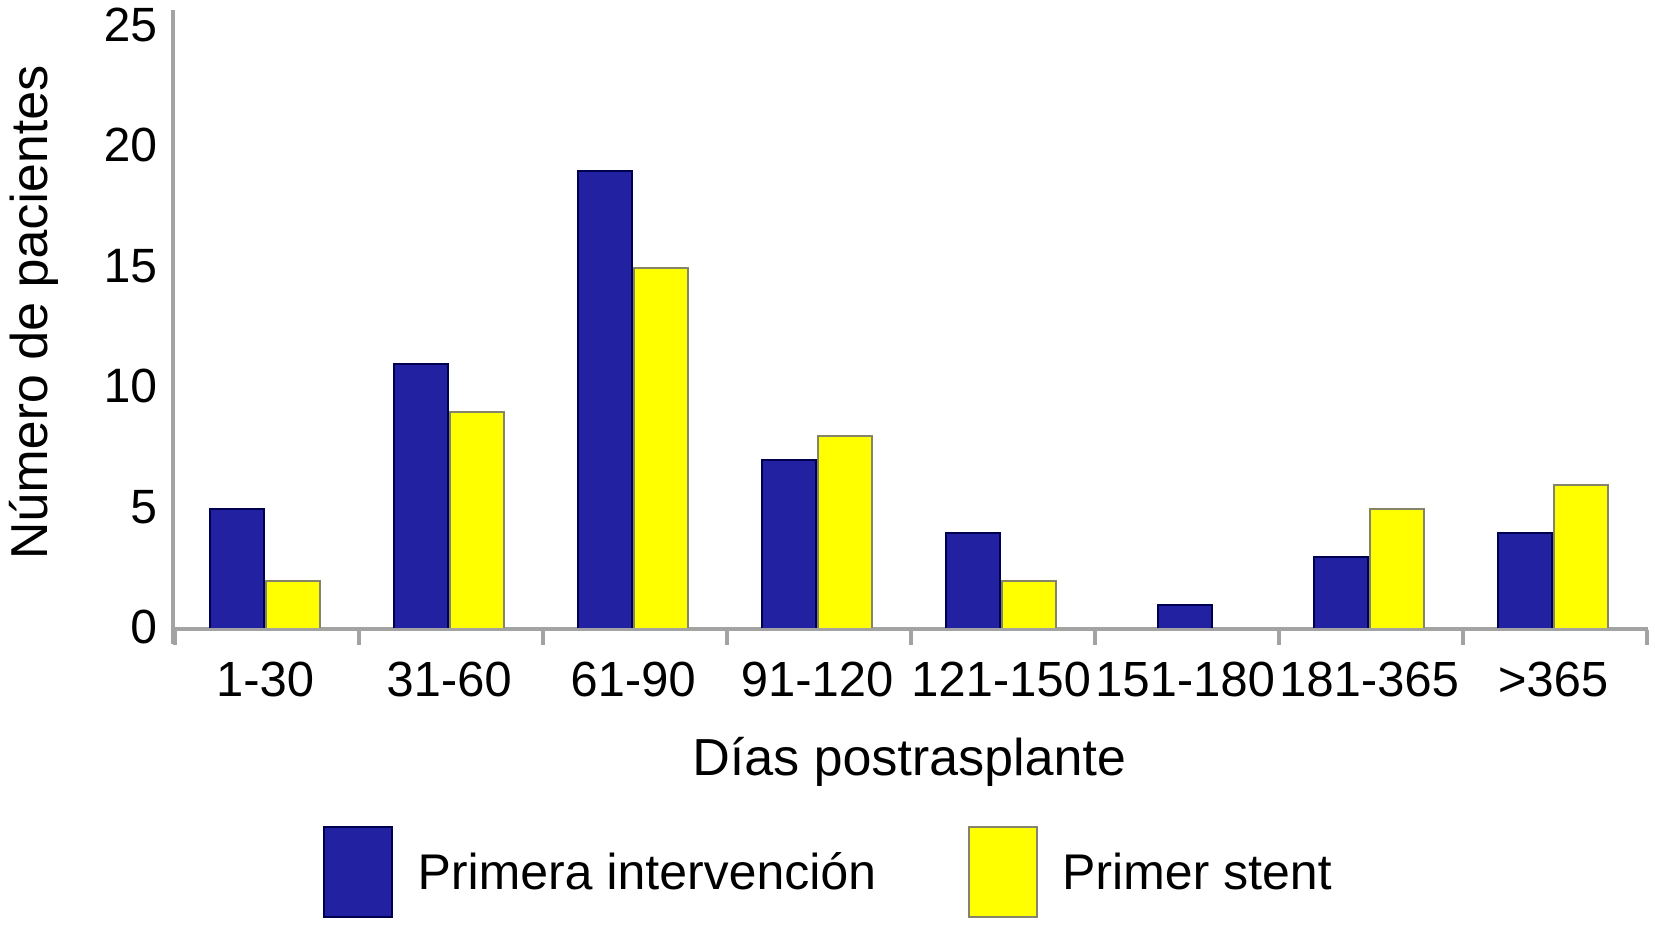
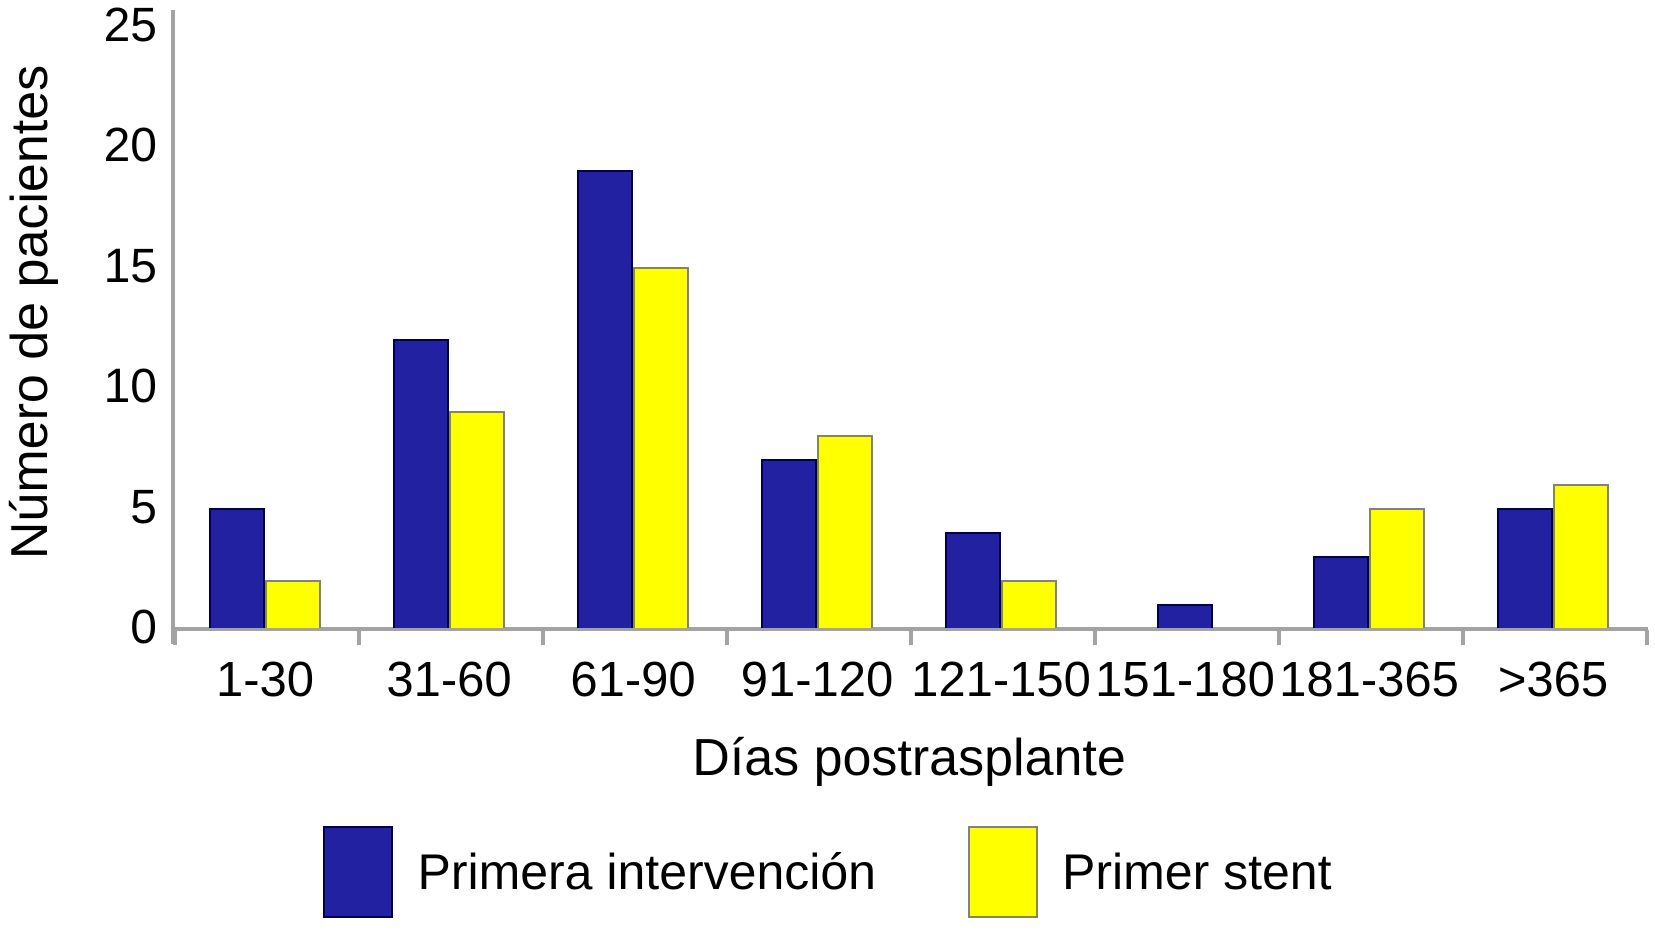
Primera intervención/31-60: 11 -> 12
Primera intervención/>365: 4 -> 5
